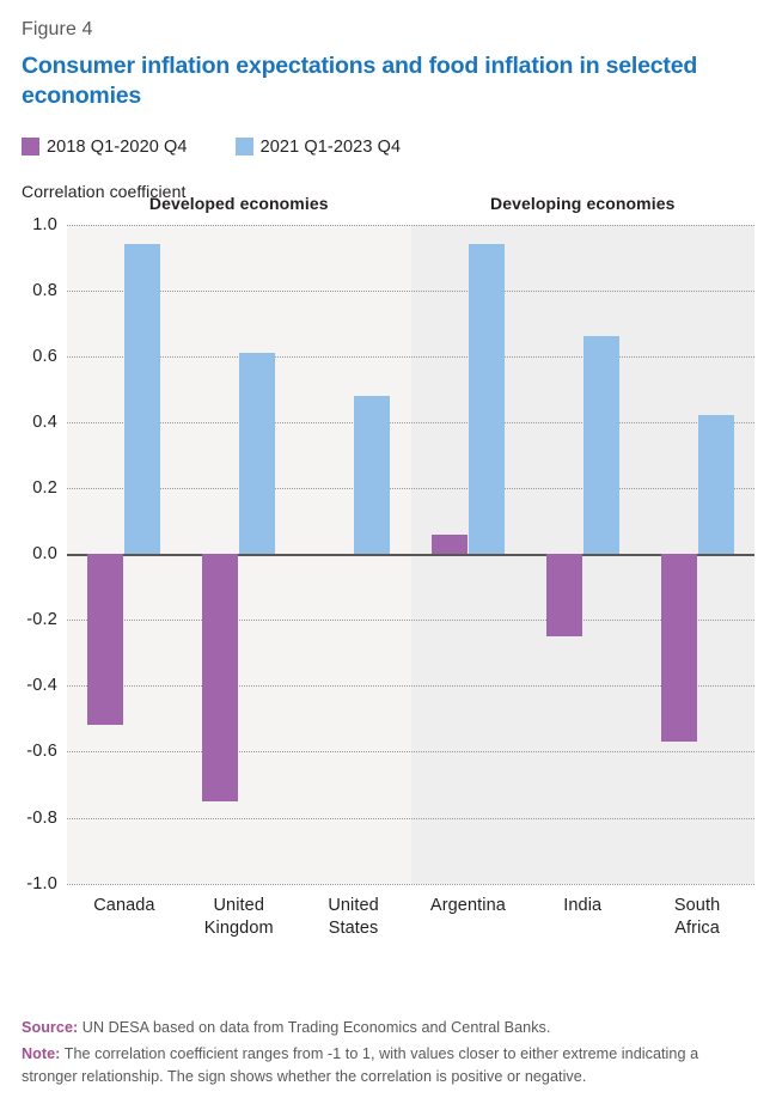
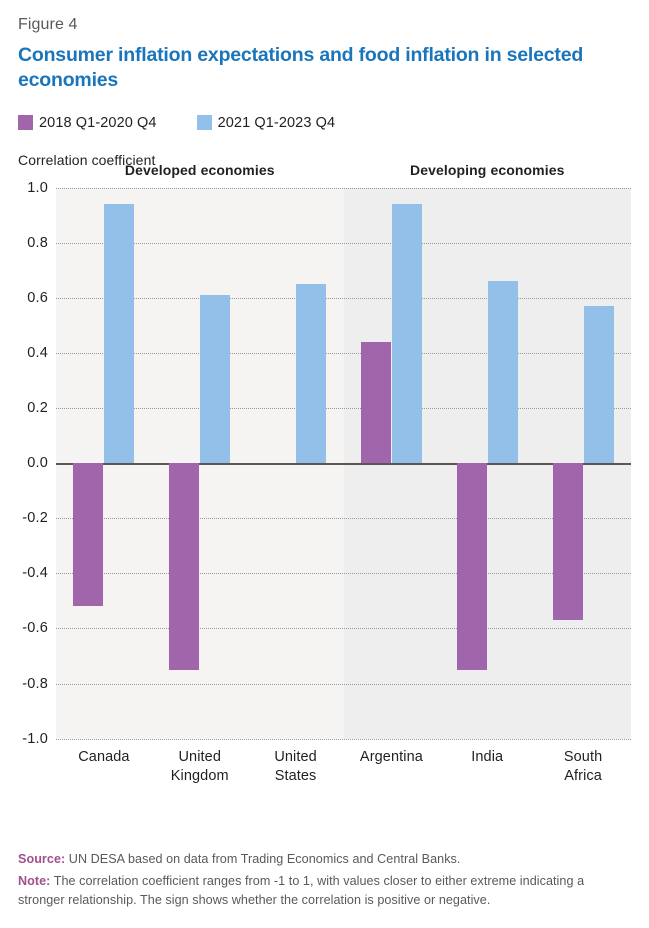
2021 Q1-2023 Q4/United States: 0.48 -> 0.65
2018 Q1-2020 Q4/Argentina: 0.06 -> 0.44
2018 Q1-2020 Q4/India: -0.25 -> -0.75
2021 Q1-2023 Q4/South Africa: 0.42 -> 0.57
